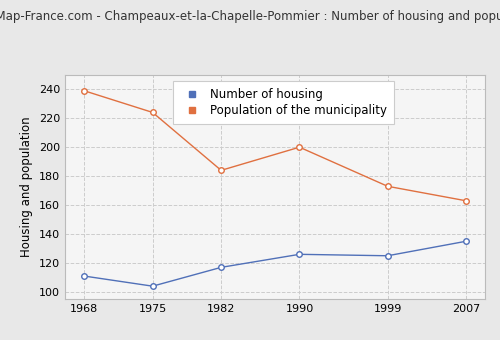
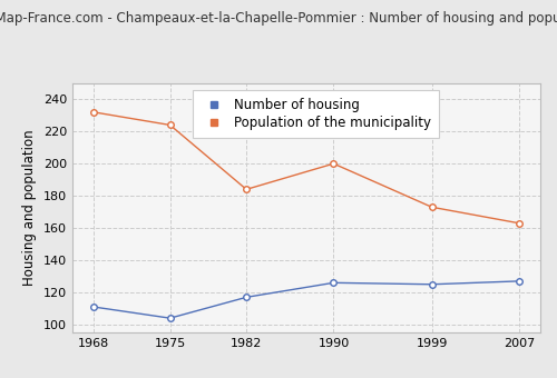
Population of the municipality/1968: 239 -> 232
Number of housing/2007: 135 -> 127
